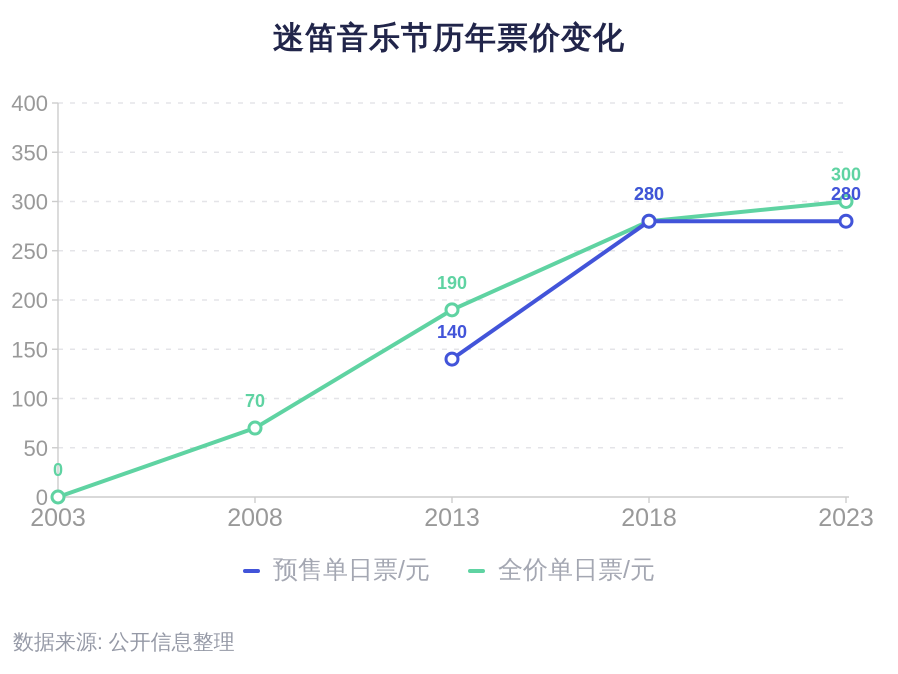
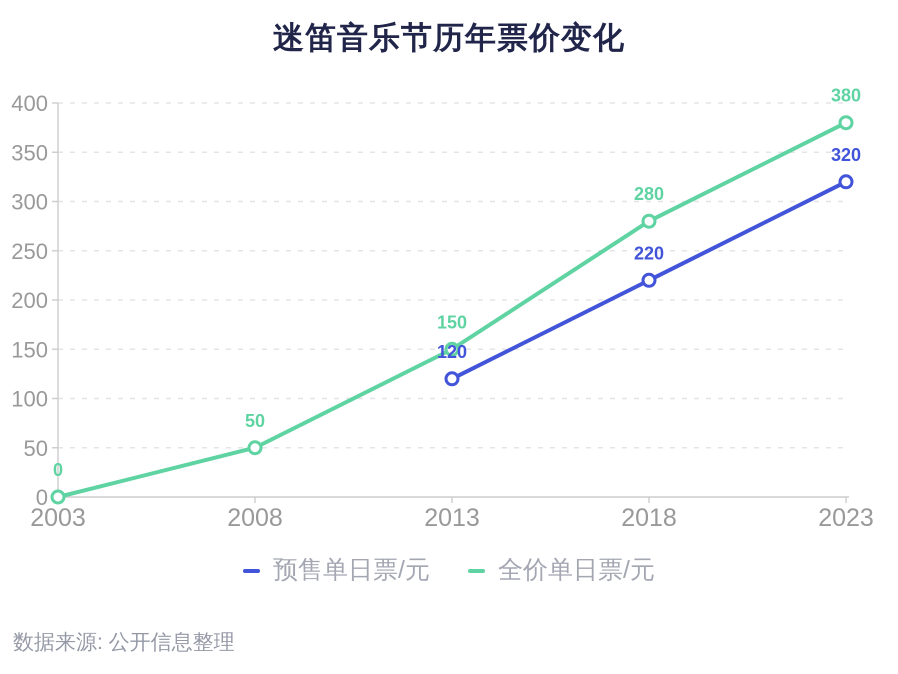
全价单日票/元/2008: 70 -> 50
预售单日票/元/2013: 140 -> 120
全价单日票/元/2013: 190 -> 150
预售单日票/元/2018: 280 -> 220
预售单日票/元/2023: 280 -> 320
全价单日票/元/2023: 300 -> 380
